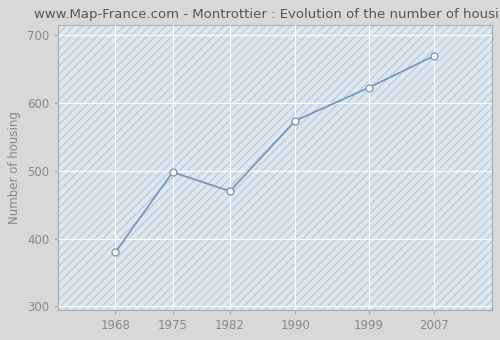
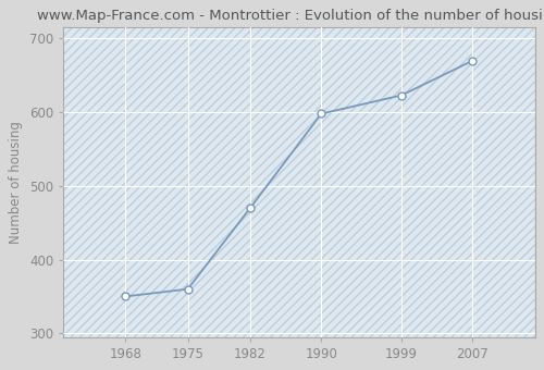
1968: 380 -> 350
1975: 498 -> 360
1990: 574 -> 598
